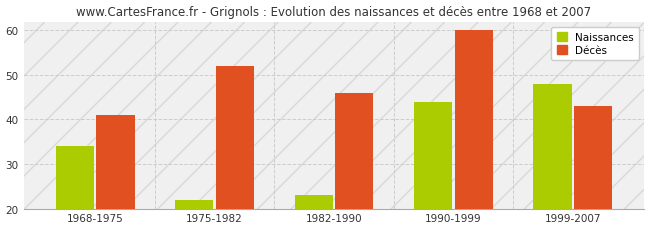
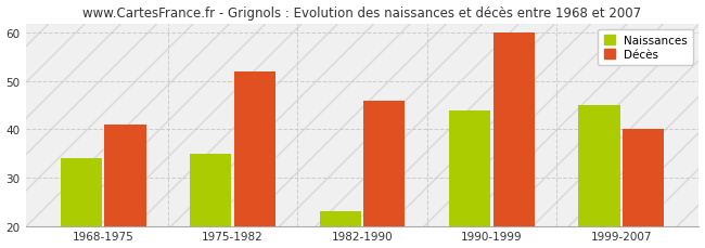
Naissances/1975-1982: 22 -> 35
Naissances/1999-2007: 48 -> 45
Décès/1999-2007: 43 -> 40
